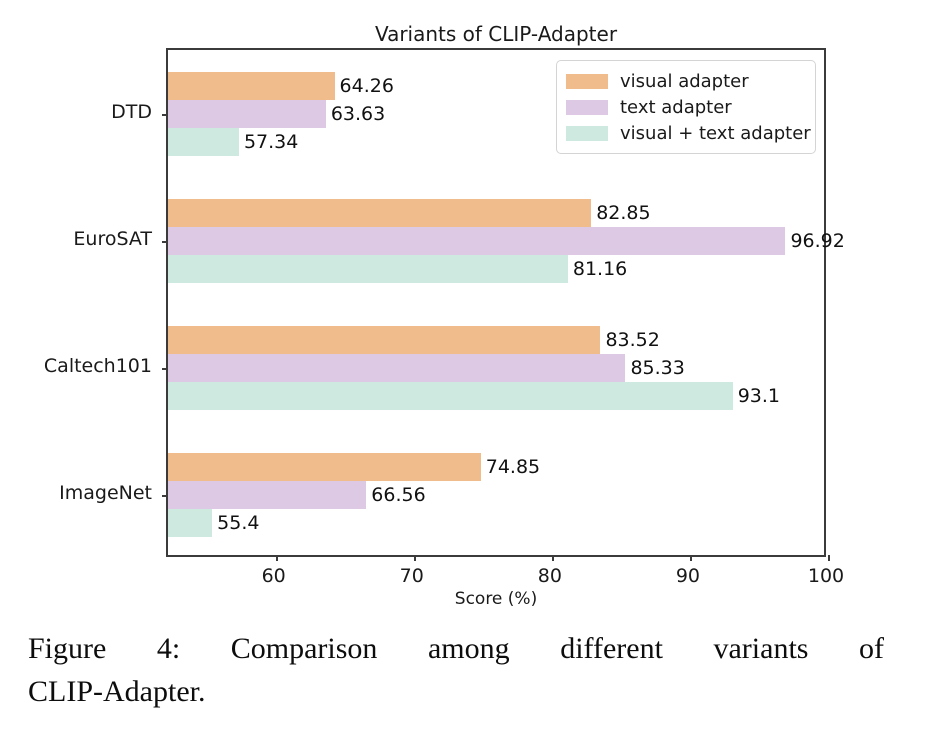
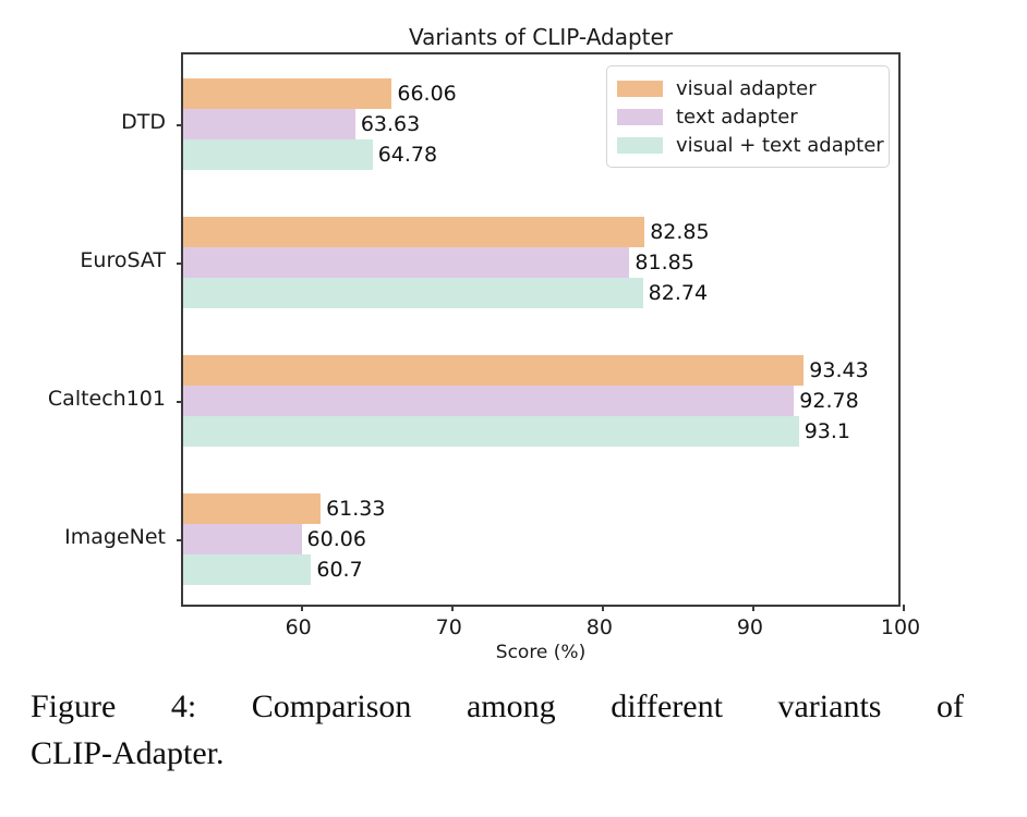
visual adapter/DTD: 64.26 -> 66.06
visual + text adapter/DTD: 57.34 -> 64.78
text adapter/EuroSAT: 96.92 -> 81.85
visual + text adapter/EuroSAT: 81.16 -> 82.74
visual adapter/Caltech101: 83.52 -> 93.43
text adapter/Caltech101: 85.33 -> 92.78
visual adapter/ImageNet: 74.85 -> 61.33
text adapter/ImageNet: 66.56 -> 60.06
visual + text adapter/ImageNet: 55.4 -> 60.7
